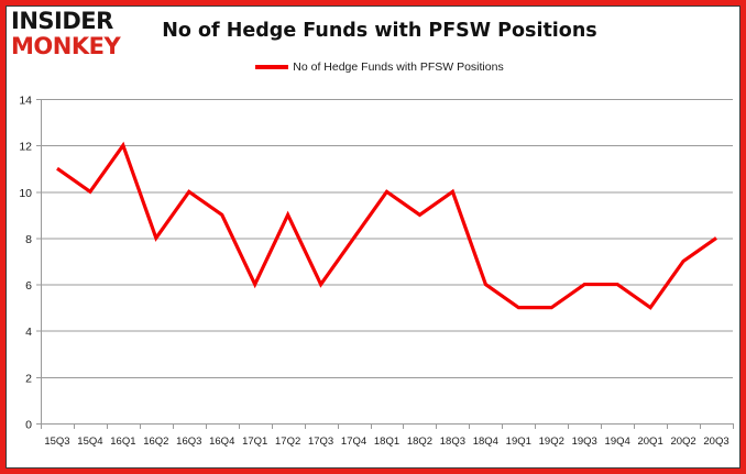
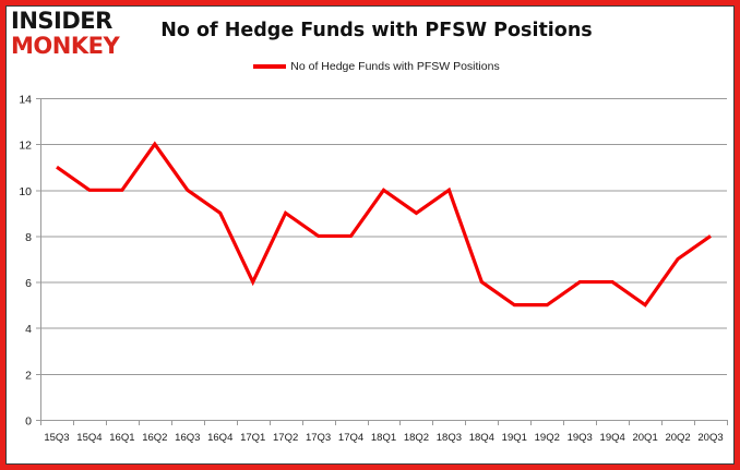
16Q1: 12 -> 10
16Q2: 8 -> 12
17Q3: 6 -> 8
